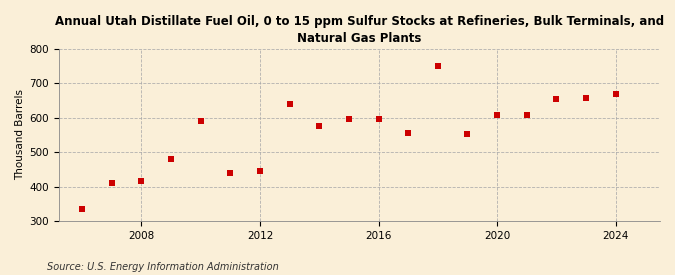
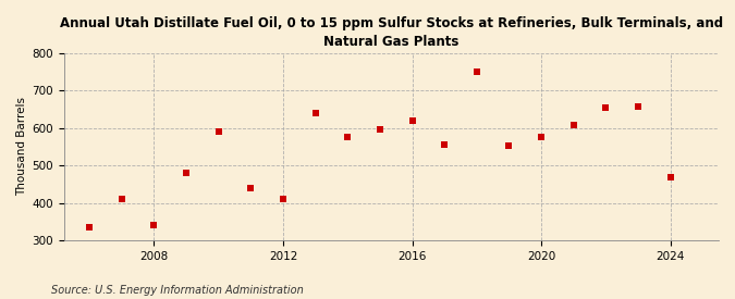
2008: 415 -> 340
2012: 445 -> 410
2016: 597 -> 620
2020: 607 -> 575
2024: 668 -> 470
